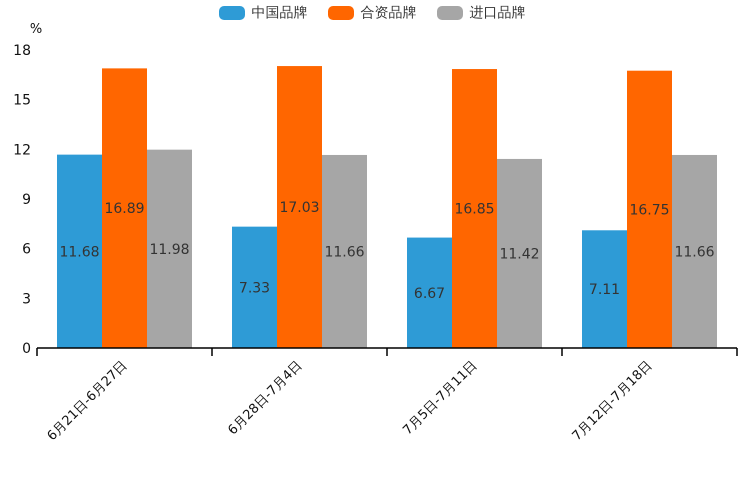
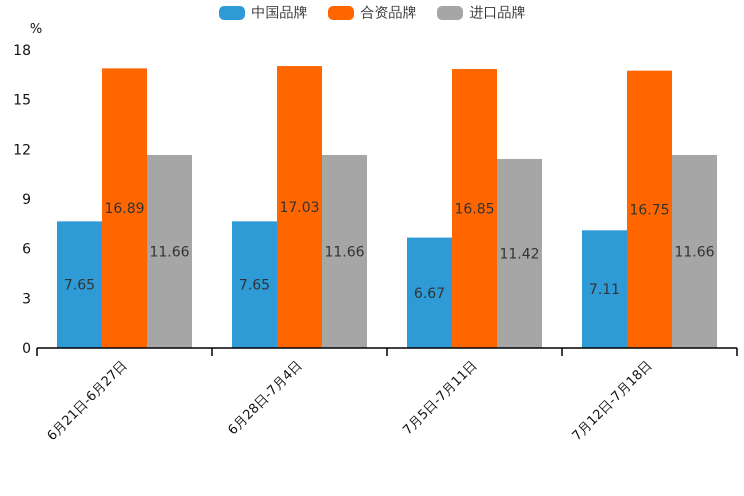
中国品牌/6月21日-6月27日: 11.68 -> 7.65
进口品牌/6月21日-6月27日: 11.98 -> 11.66
中国品牌/6月28日-7月4日: 7.33 -> 7.65
